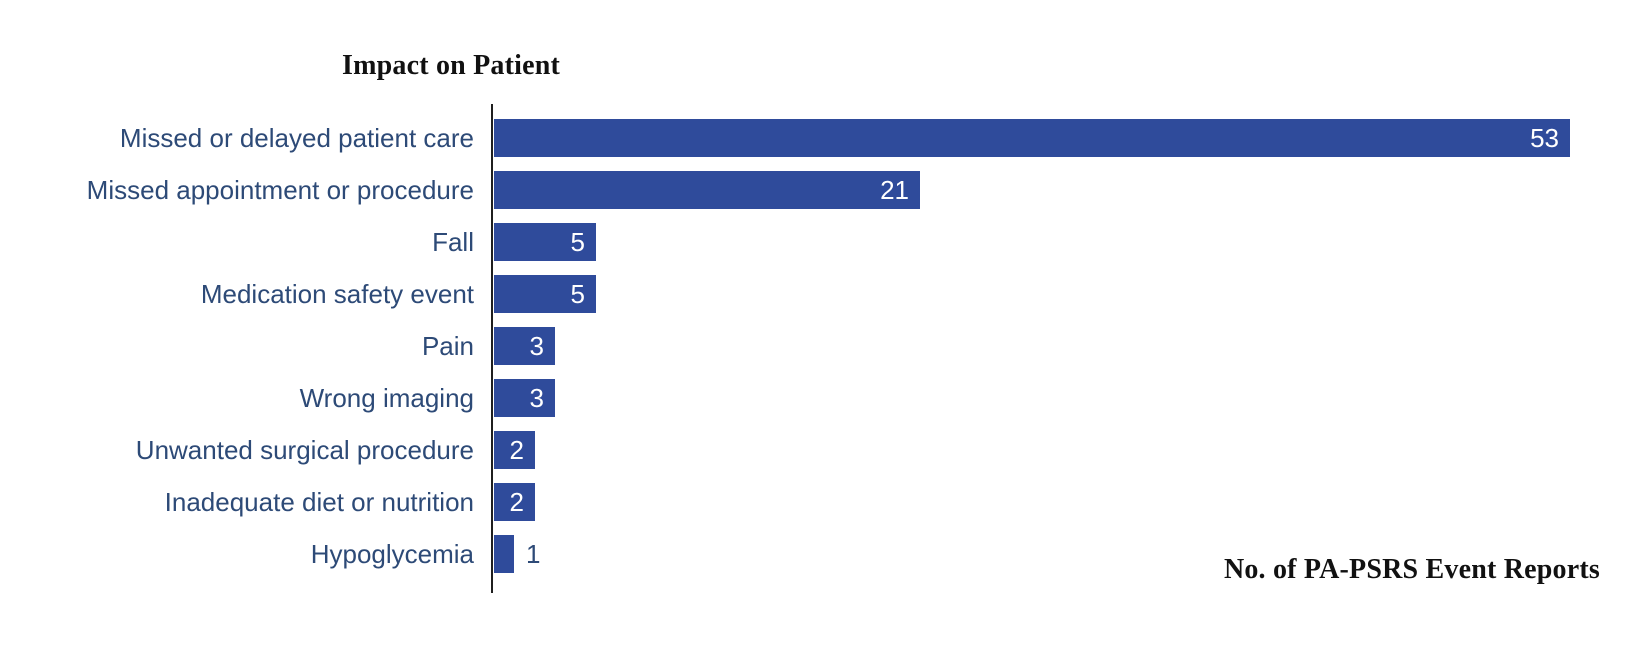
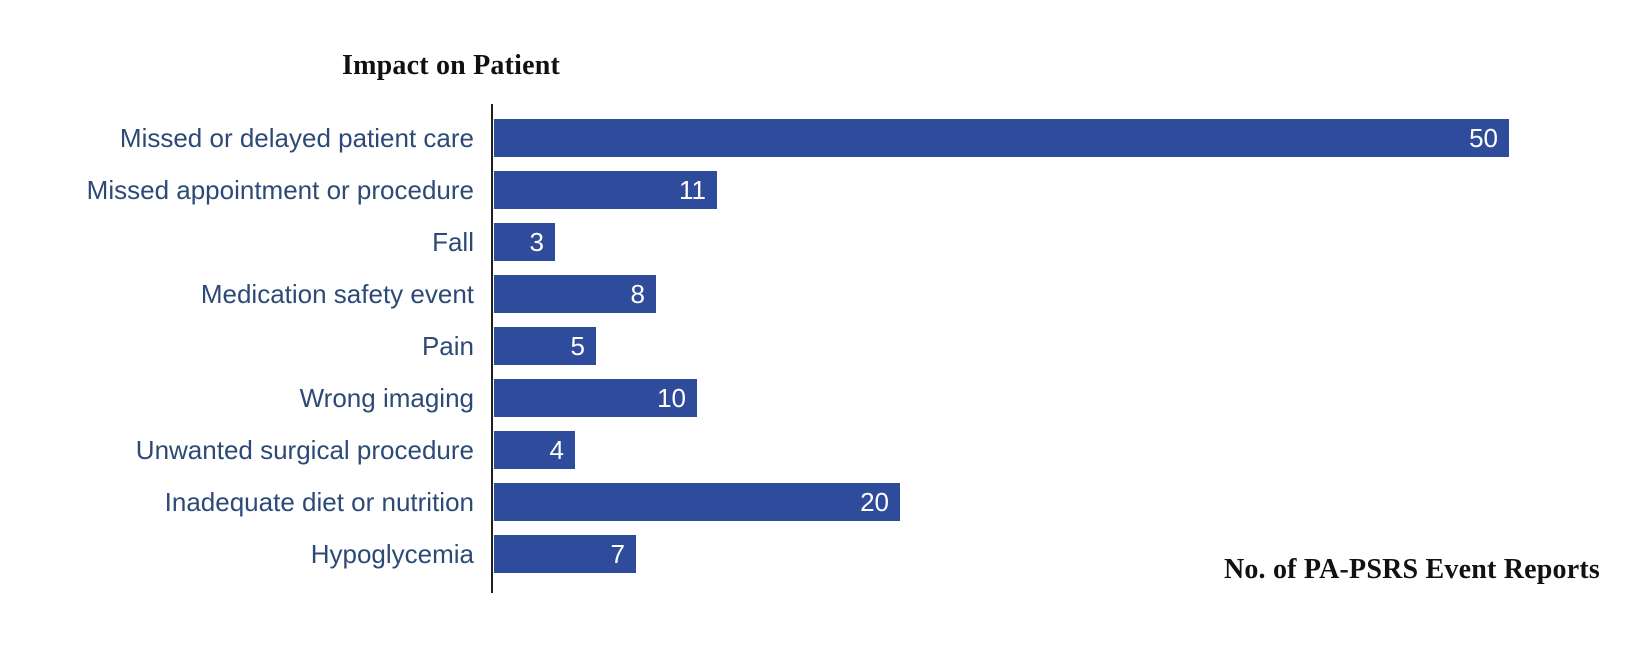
Missed or delayed patient care: 53 -> 50
Missed appointment or procedure: 21 -> 11
Fall: 5 -> 3
Medication safety event: 5 -> 8
Pain: 3 -> 5
Wrong imaging: 3 -> 10
Unwanted surgical procedure: 2 -> 4
Inadequate diet or nutrition: 2 -> 20
Hypoglycemia: 1 -> 7
